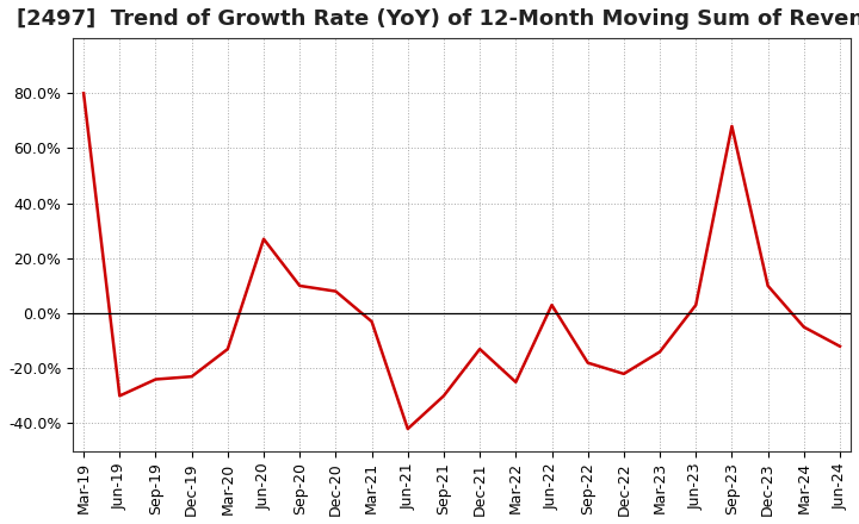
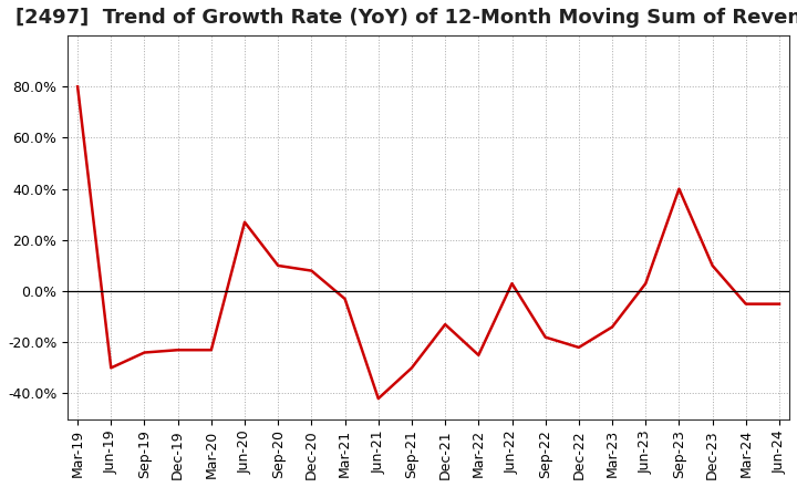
Mar-20: -13% -> -23%
Sep-23: 68% -> 40%
Jun-24: -12% -> -5%
